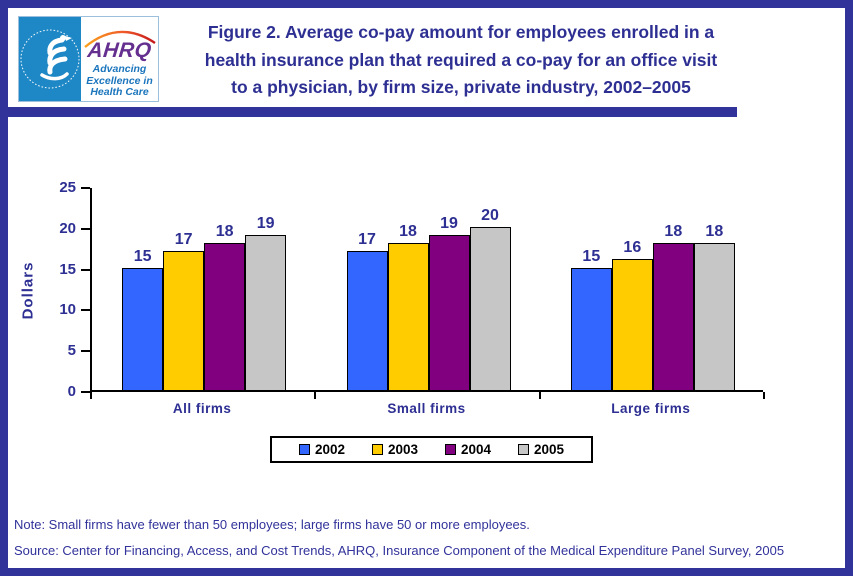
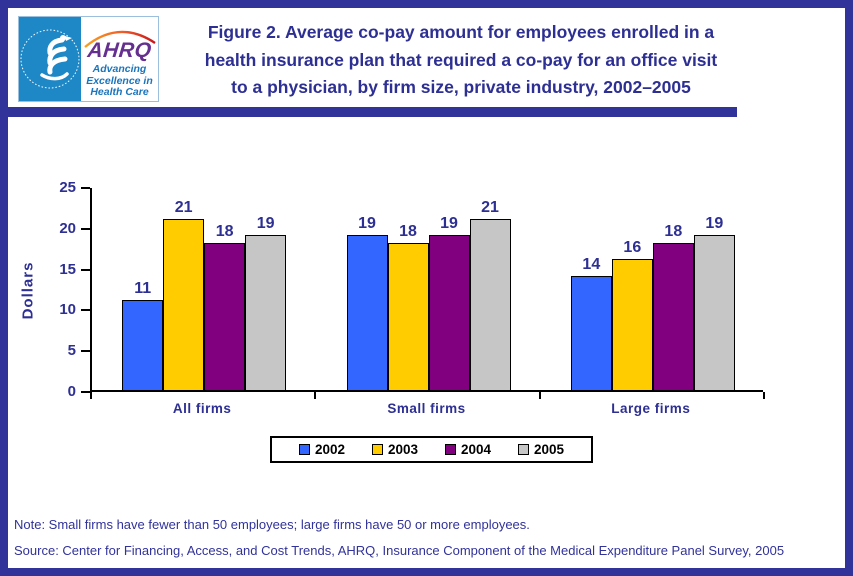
2002/All firms: 15 -> 11
2003/All firms: 17 -> 21
2002/Small firms: 17 -> 19
2005/Small firms: 20 -> 21
2002/Large firms: 15 -> 14
2005/Large firms: 18 -> 19
